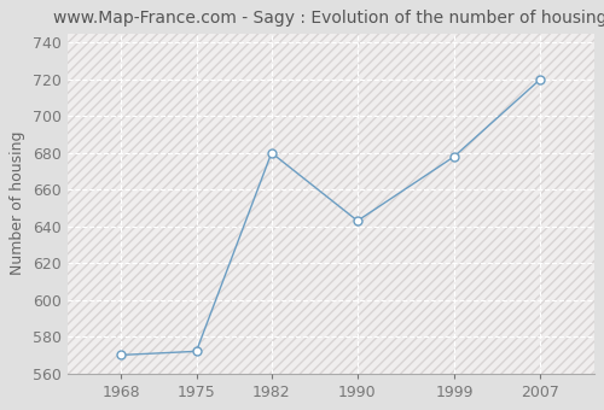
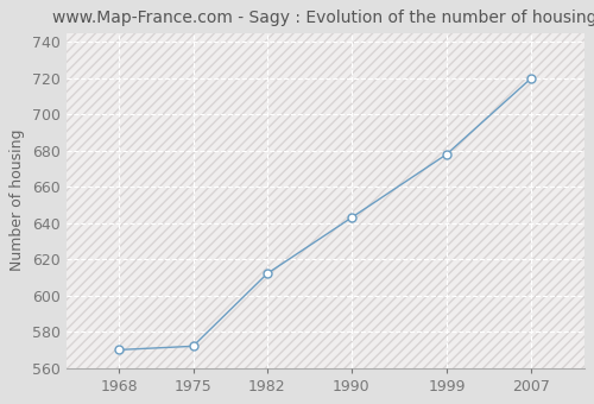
1982: 680 -> 612
